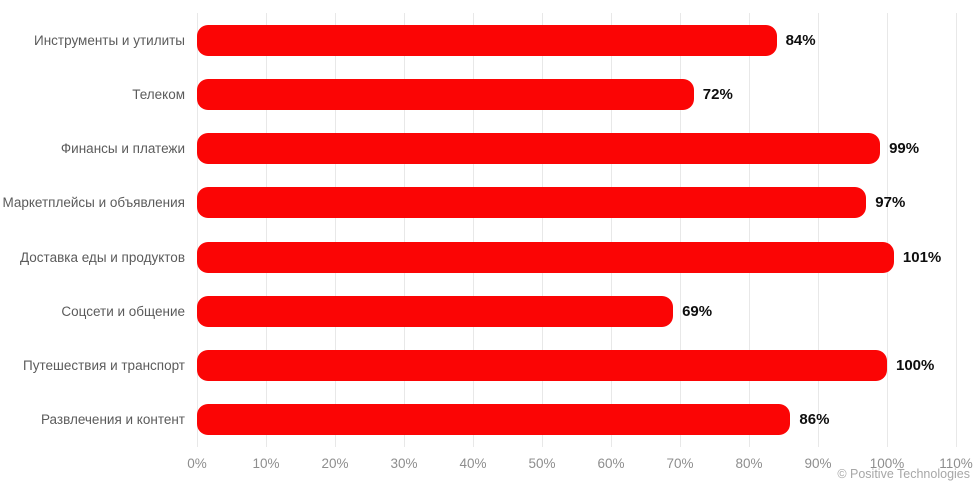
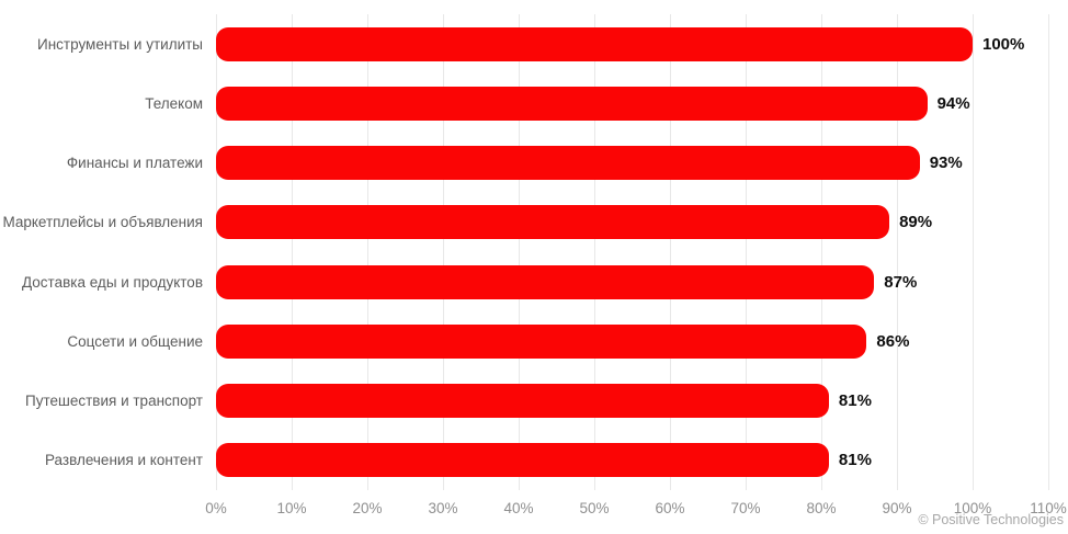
Инструменты и утилиты: 84% -> 100%
Телеком: 72% -> 94%
Финансы и платежи: 99% -> 93%
Маркетплейсы и объявления: 97% -> 89%
Доставка еды и продуктов: 101% -> 87%
Соцсети и общение: 69% -> 86%
Путешествия и транспорт: 100% -> 81%
Развлечения и контент: 86% -> 81%
